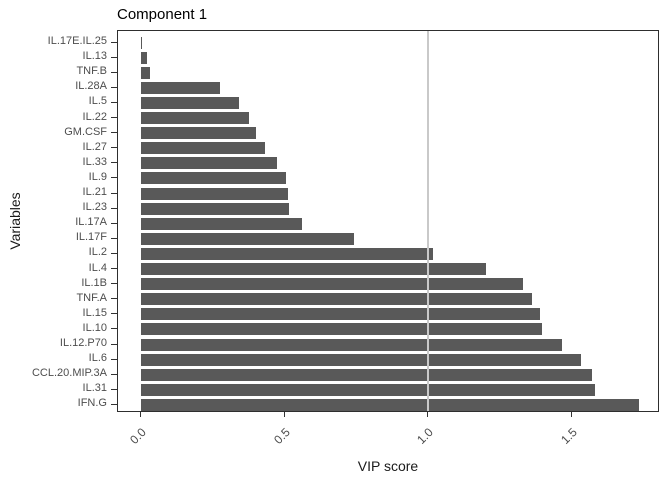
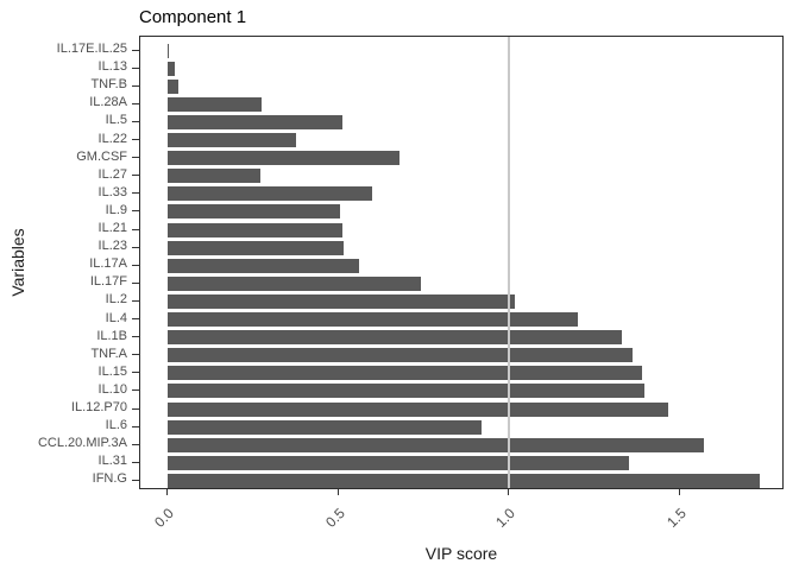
IL.5: 0.34 -> 0.51
GM.CSF: 0.40 -> 0.68
IL.27: 0.43 -> 0.27
IL.33: 0.47 -> 0.60
IL.6: 1.53 -> 0.92
IL.31: 1.58 -> 1.35
